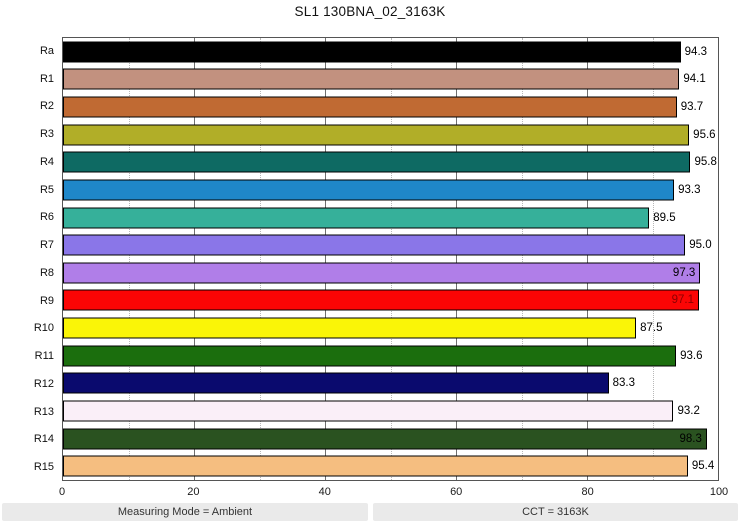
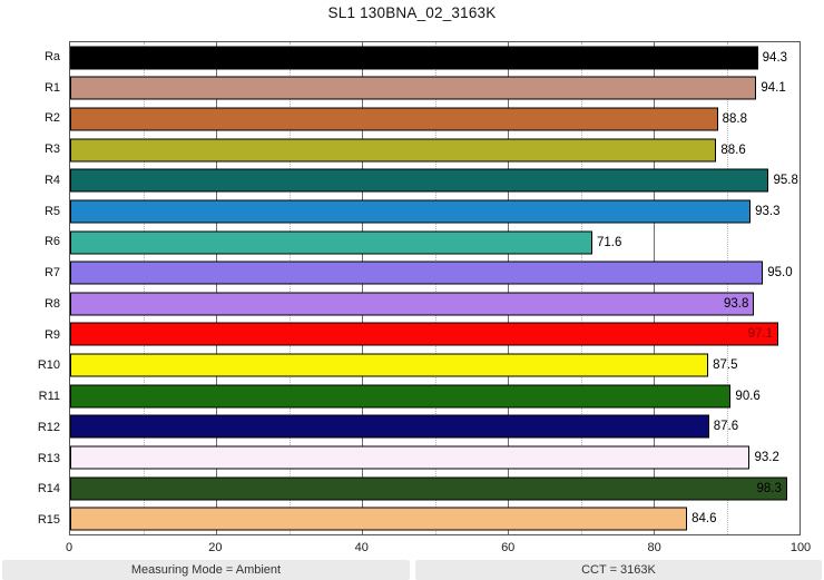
R2: 93.7 -> 88.8
R3: 95.6 -> 88.6
R6: 89.5 -> 71.6
R8: 97.3 -> 93.8
R11: 93.6 -> 90.6
R12: 83.3 -> 87.6
R15: 95.4 -> 84.6
